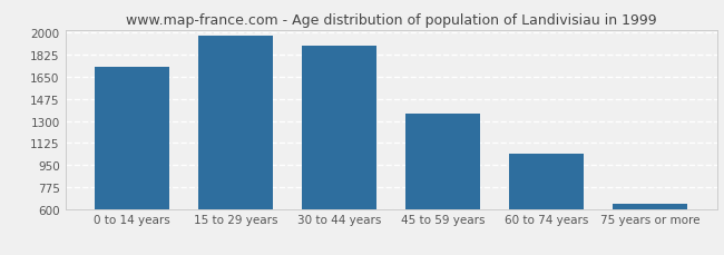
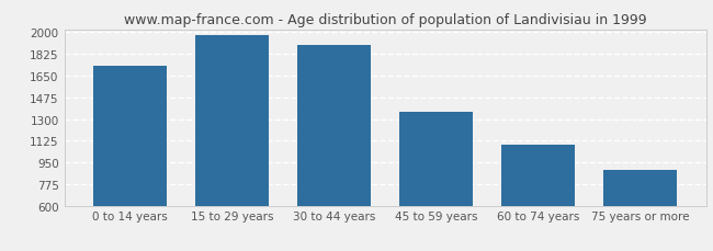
60 to 74 years: 1040 -> 1090
75 years or more: 640 -> 890
